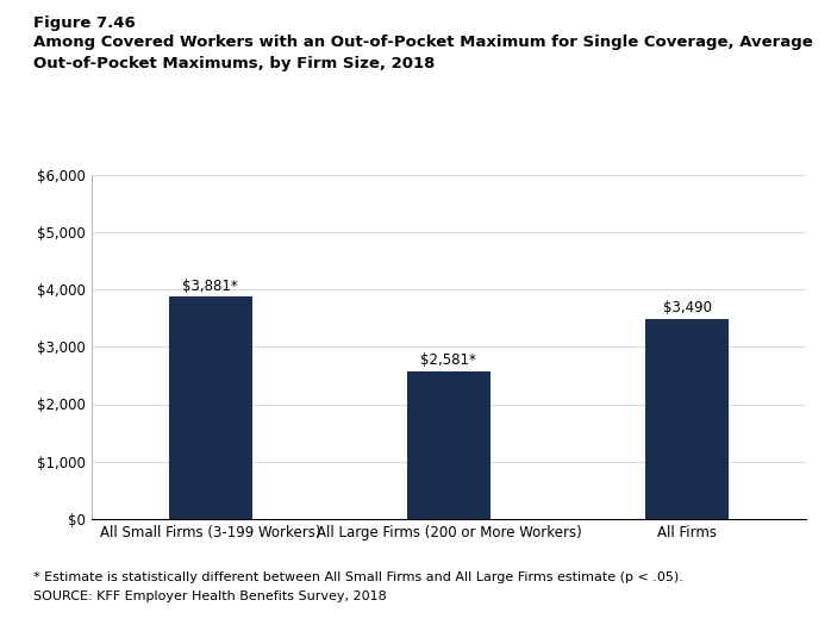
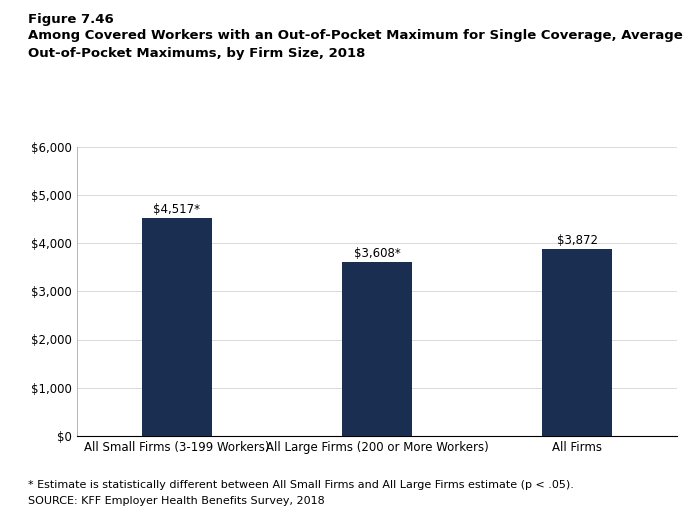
All Small Firms (3-199 Workers): $3,881* -> $4,517*
All Large Firms (200 or More Workers): $2,581* -> $3,608*
All Firms: $3,490 -> $3,872
